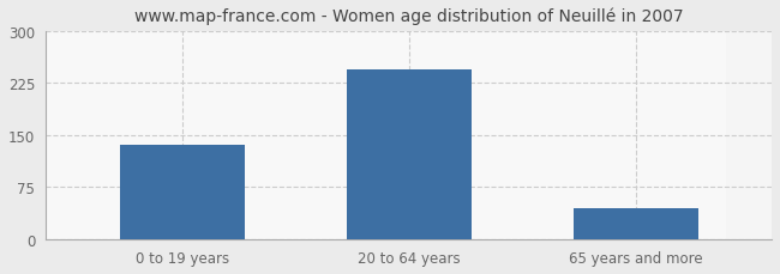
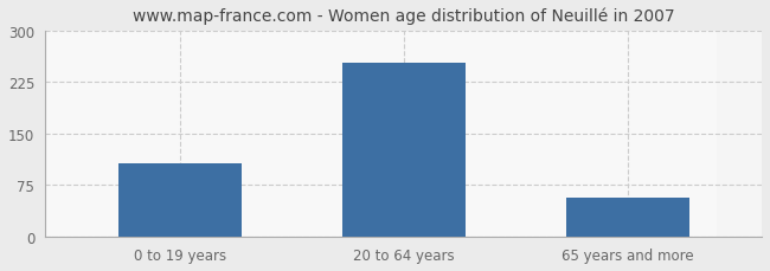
0 to 19 years: 136 -> 107
20 to 64 years: 244 -> 253
65 years and more: 44 -> 57
